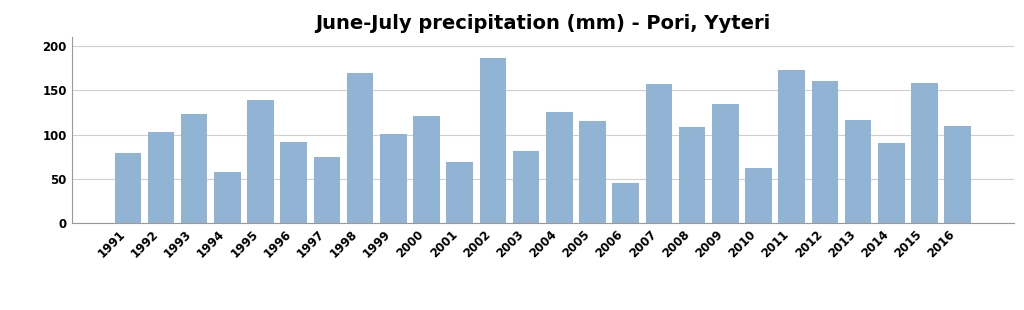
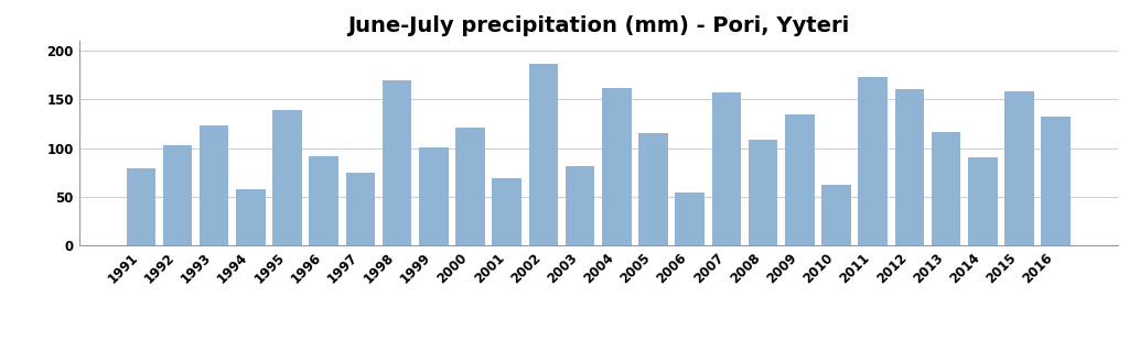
2004: 125 -> 162
2006: 45 -> 54
2016: 110 -> 132
